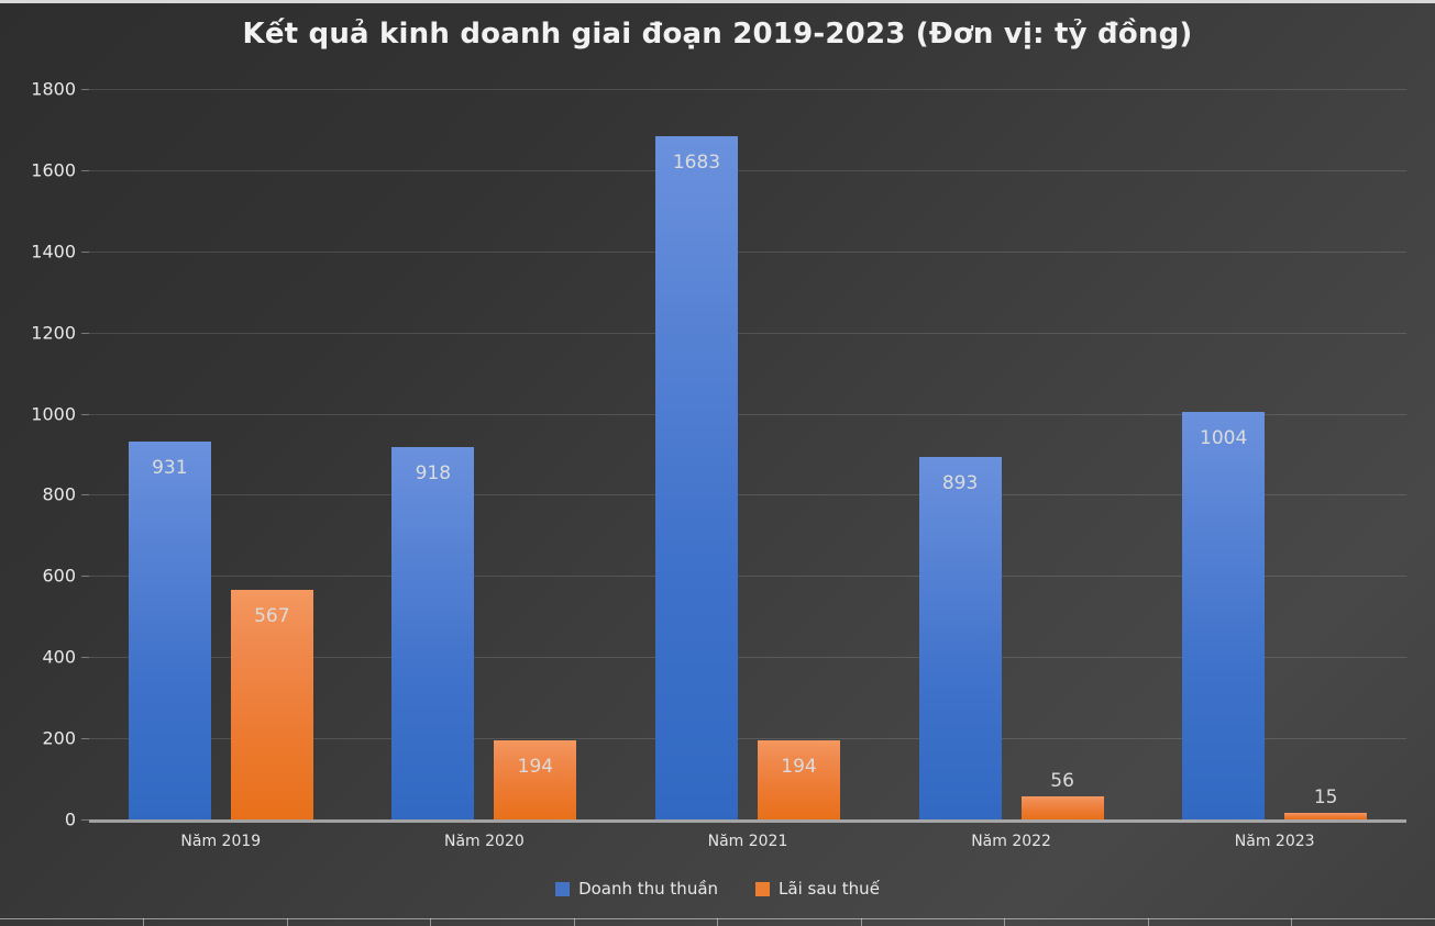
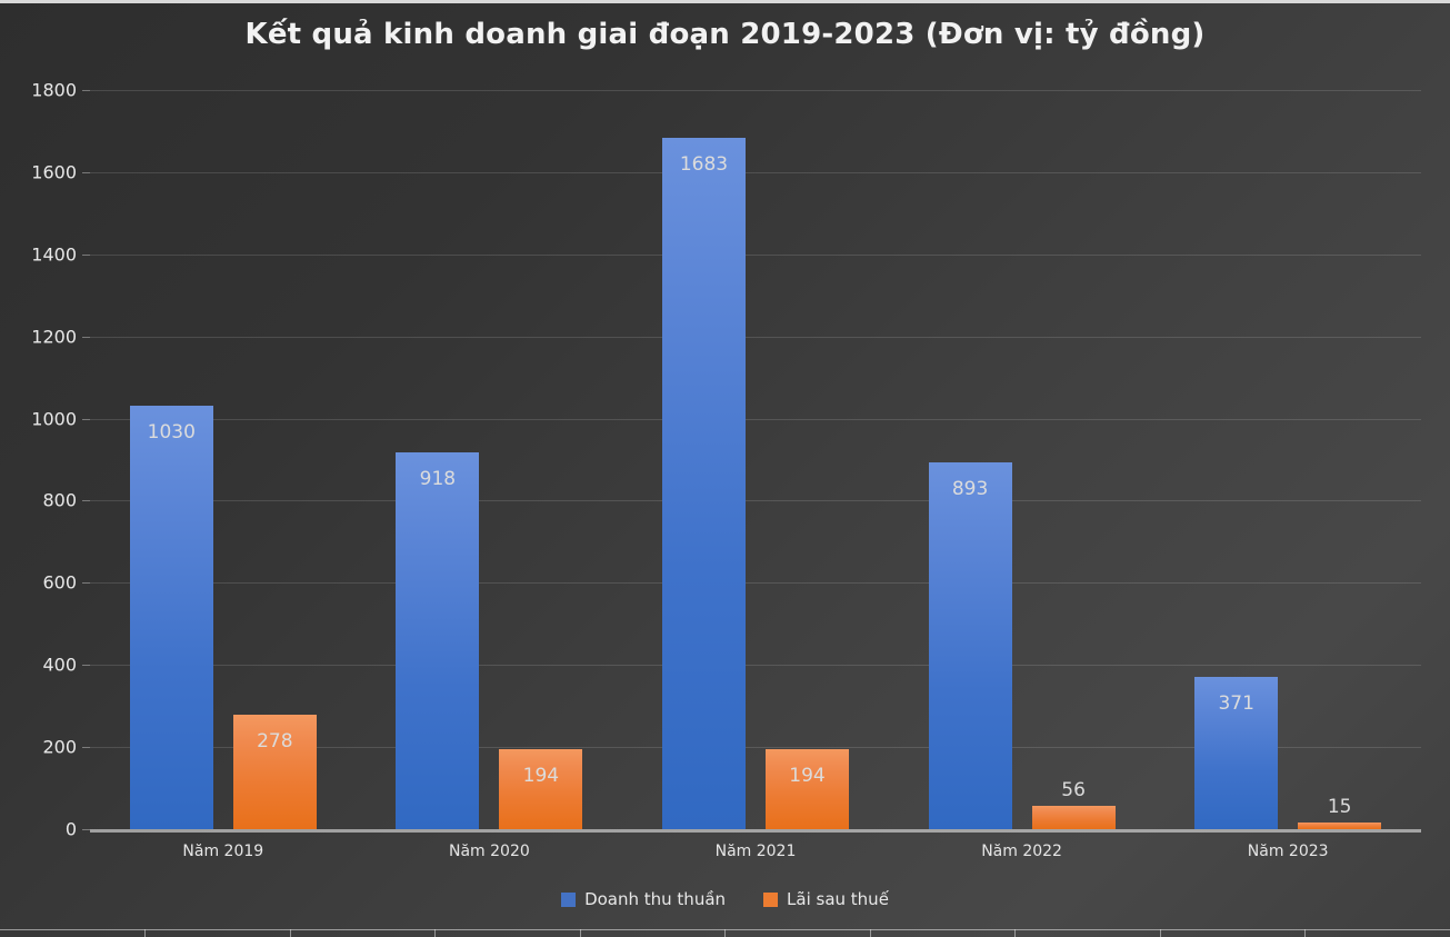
Doanh thu thuần/Năm 2019: 931 -> 1030
Lãi sau thuế/Năm 2019: 567 -> 278
Doanh thu thuần/Năm 2023: 1004 -> 371
